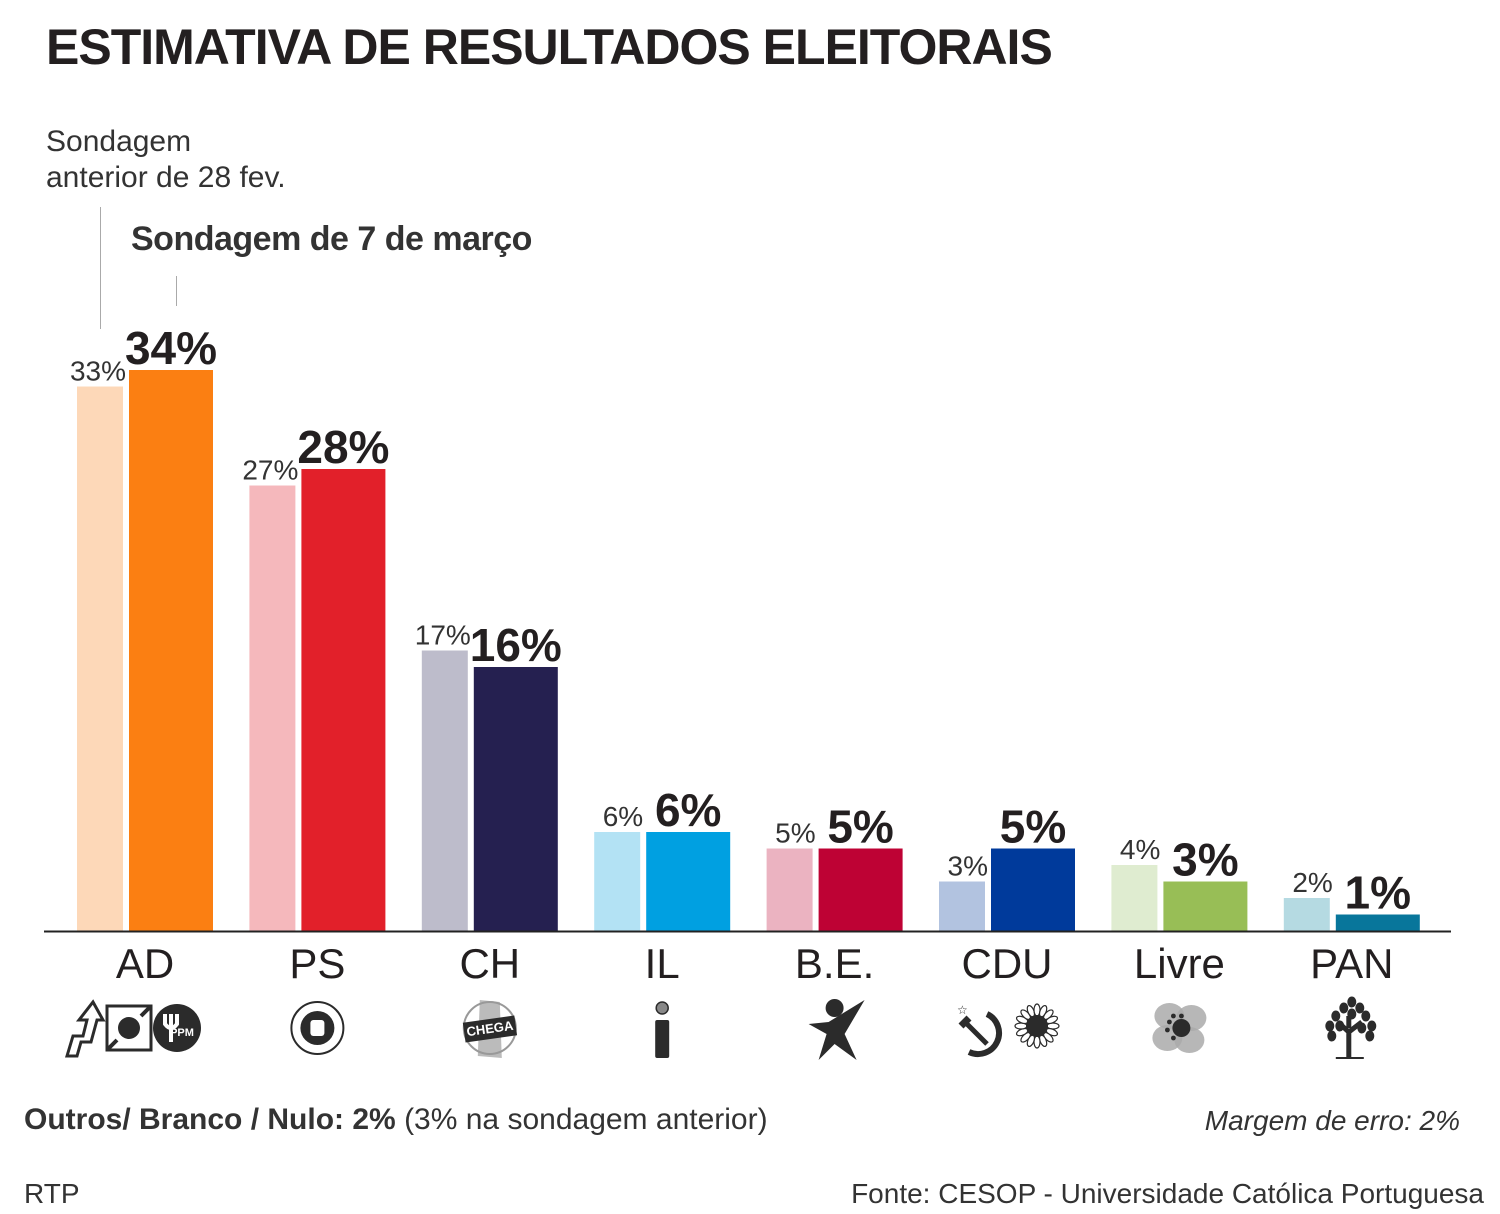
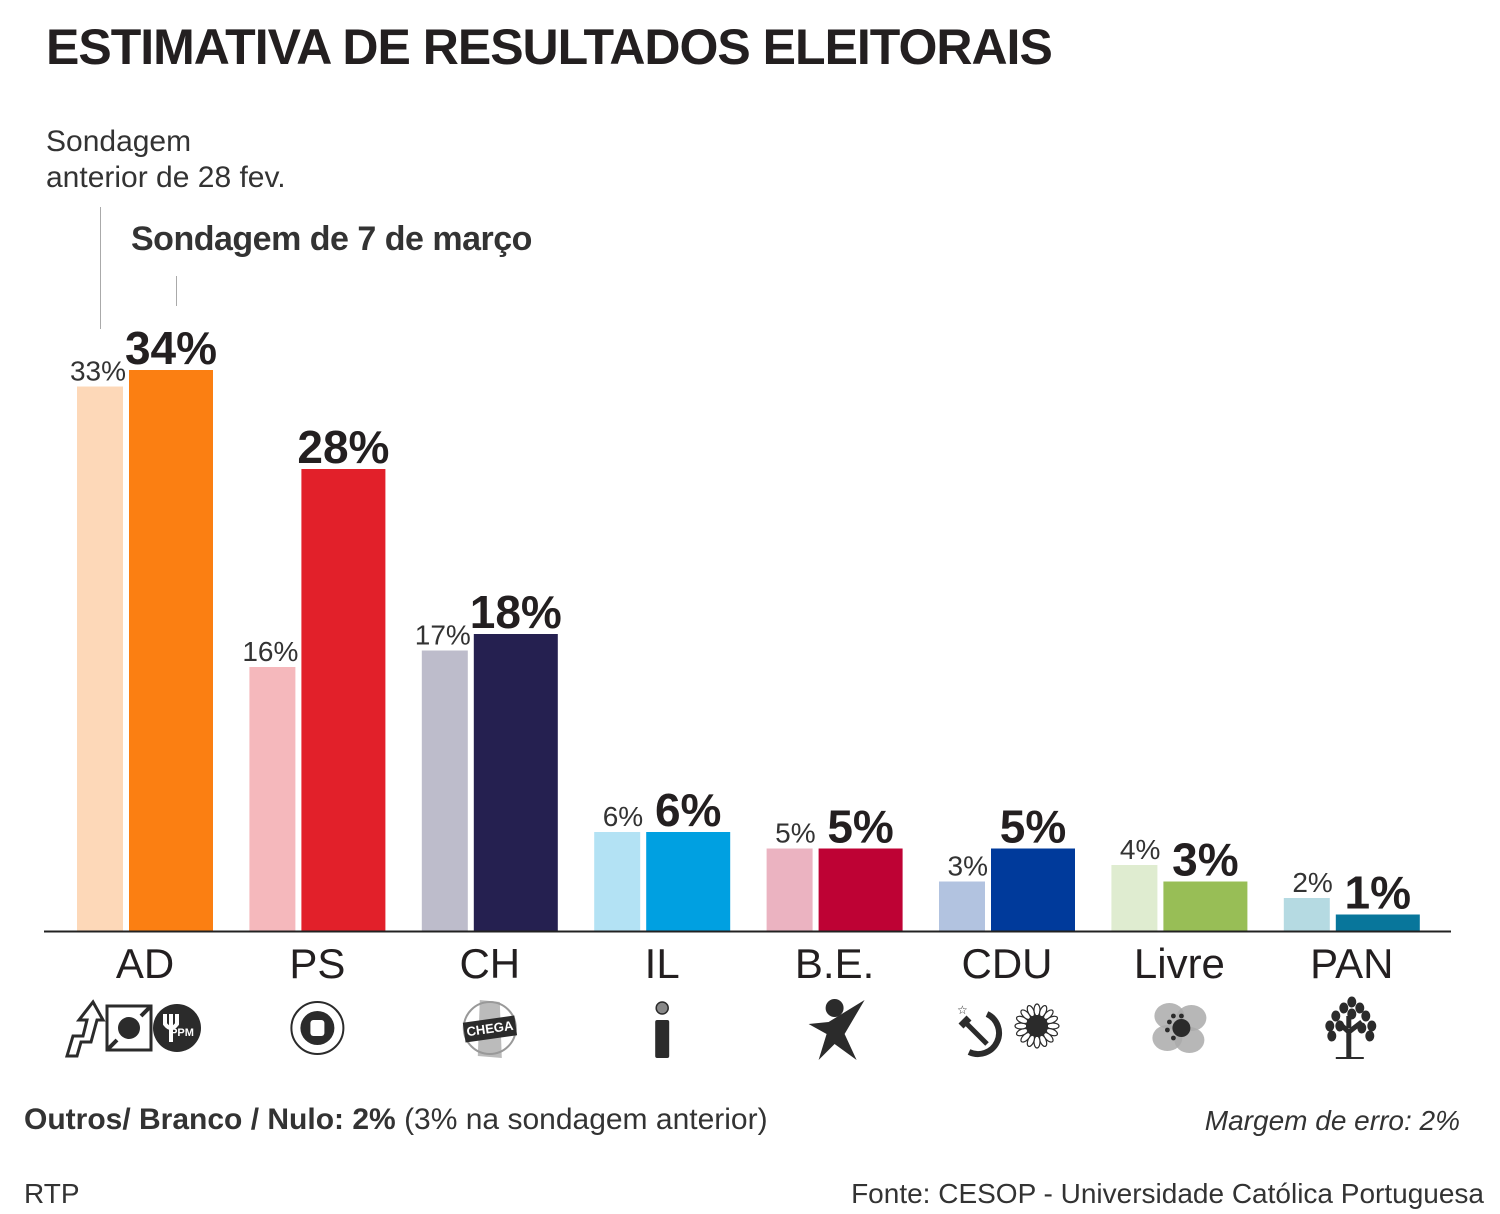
Sondagem anterior de 28 fev./PS: 27% -> 16%
Sondagem de 7 de março/CH: 16% -> 18%
